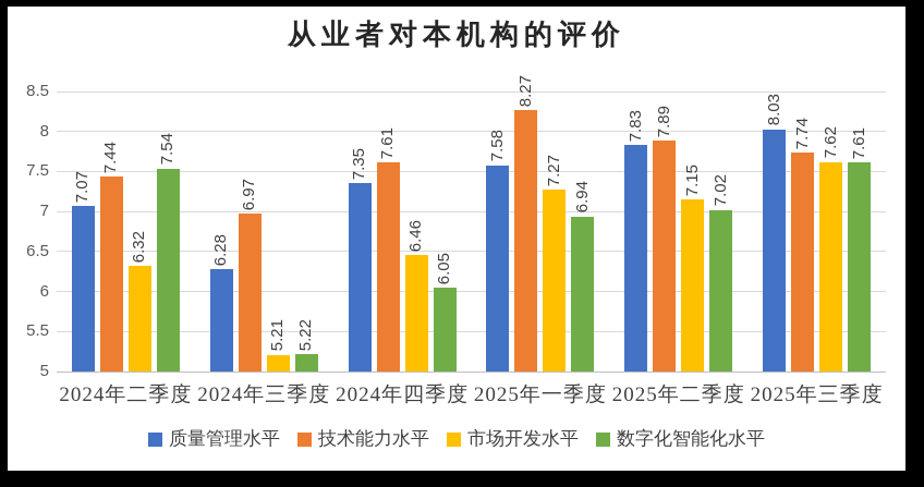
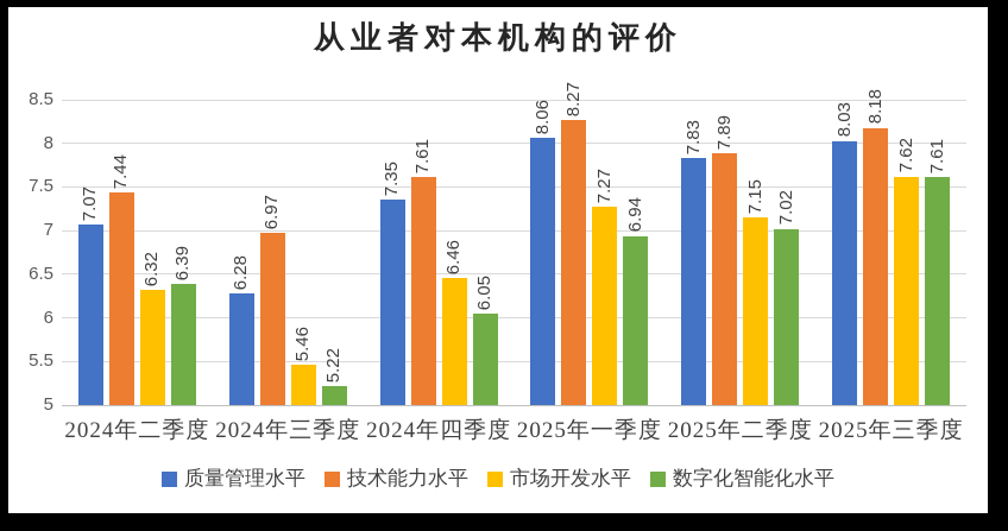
数字化智能化水平/2024年二季度: 7.54 -> 6.39
市场开发水平/2024年三季度: 5.21 -> 5.46
质量管理水平/2025年一季度: 7.58 -> 8.06
技术能力水平/2025年三季度: 7.74 -> 8.18
